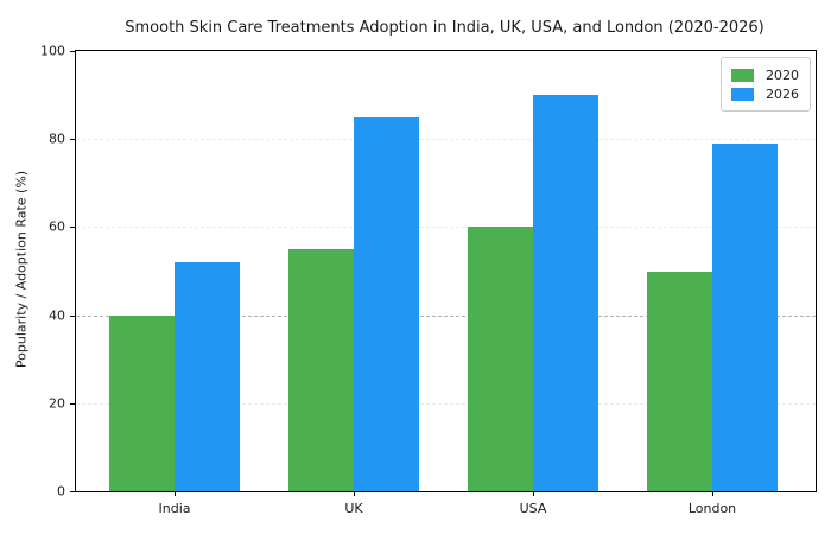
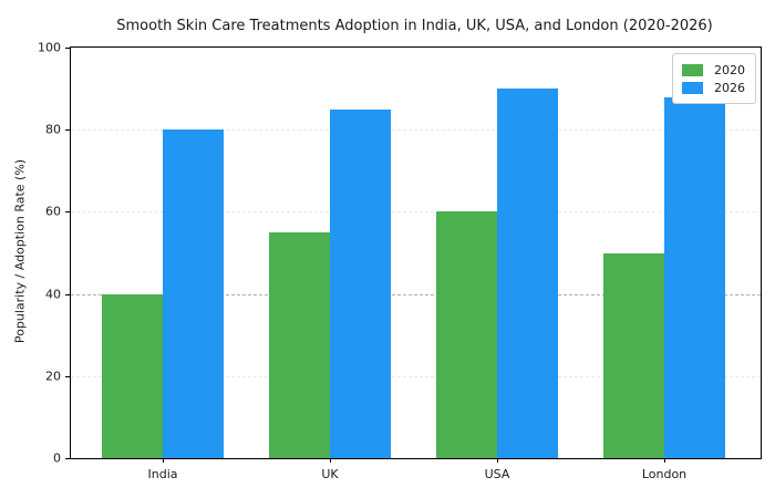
2026/India: 52 -> 80
2026/London: 79 -> 88
